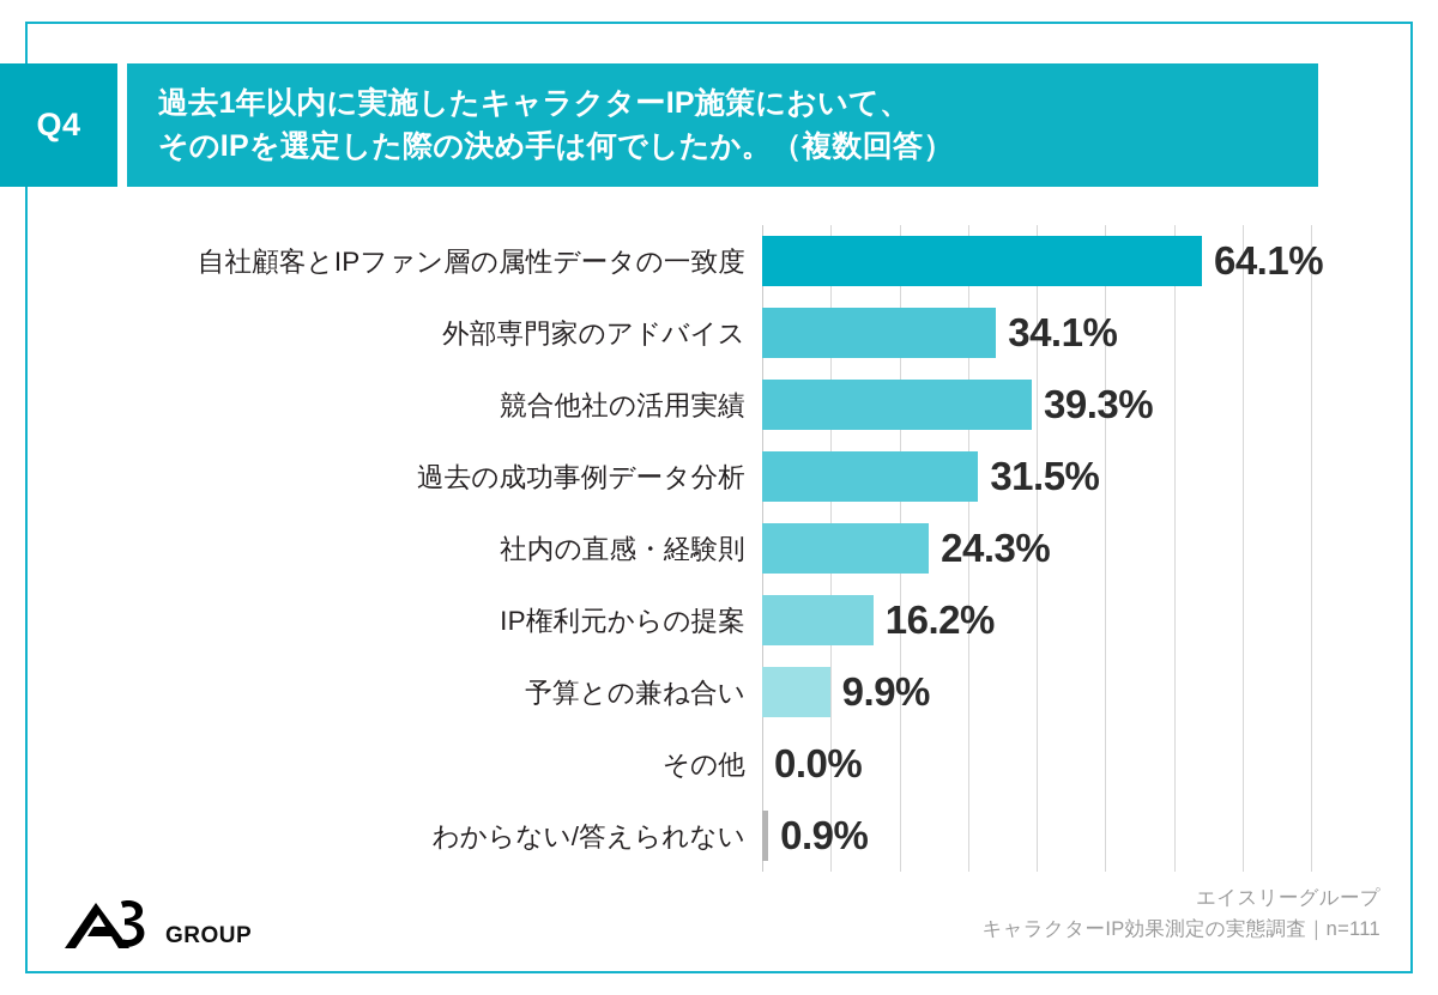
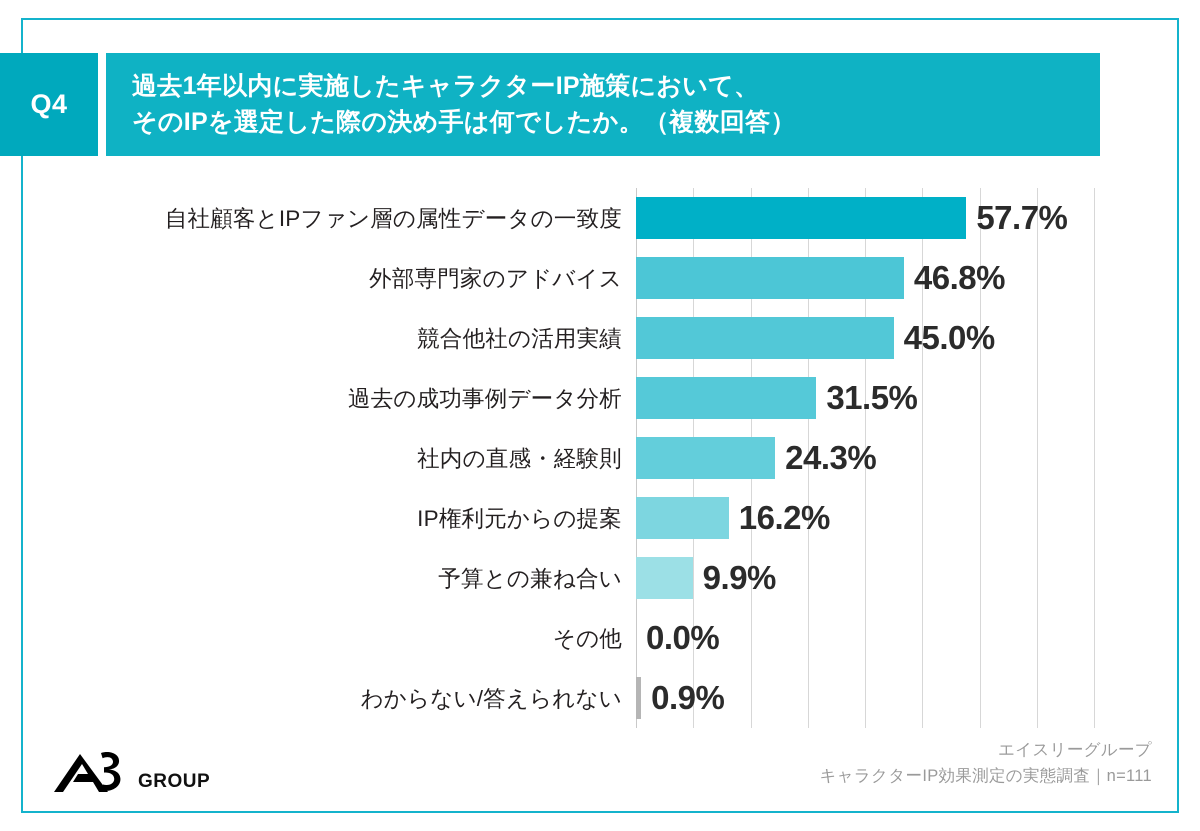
自社顧客とIPファン層の属性データの一致度: 64.1% -> 57.7%
外部専門家のアドバイス: 34.1% -> 46.8%
競合他社の活用実績: 39.3% -> 45.0%
